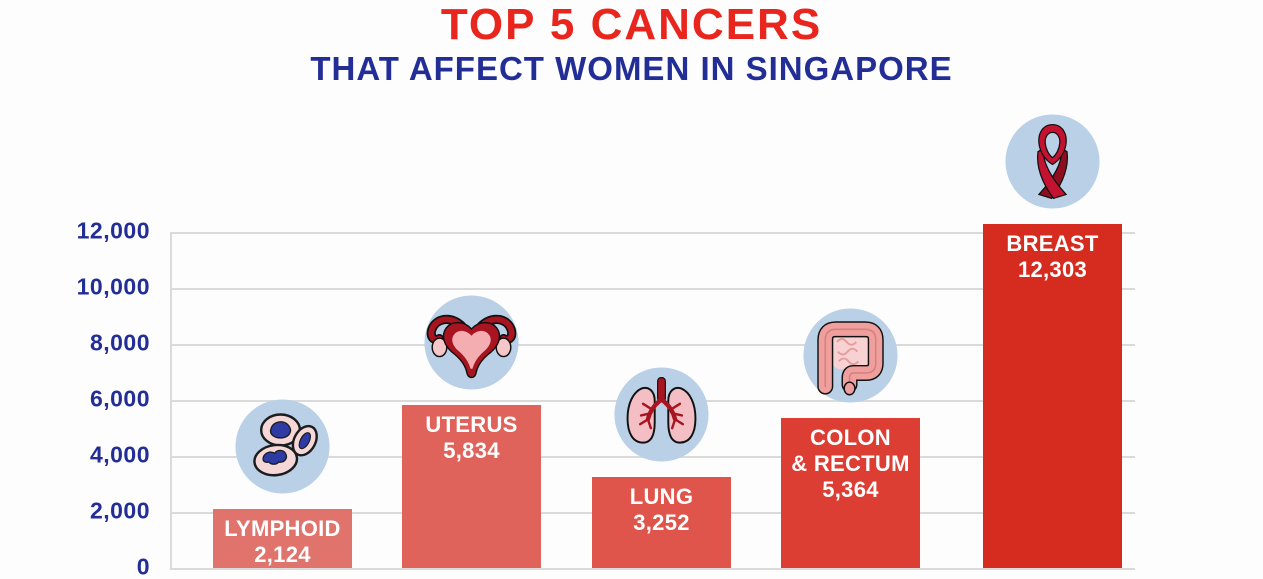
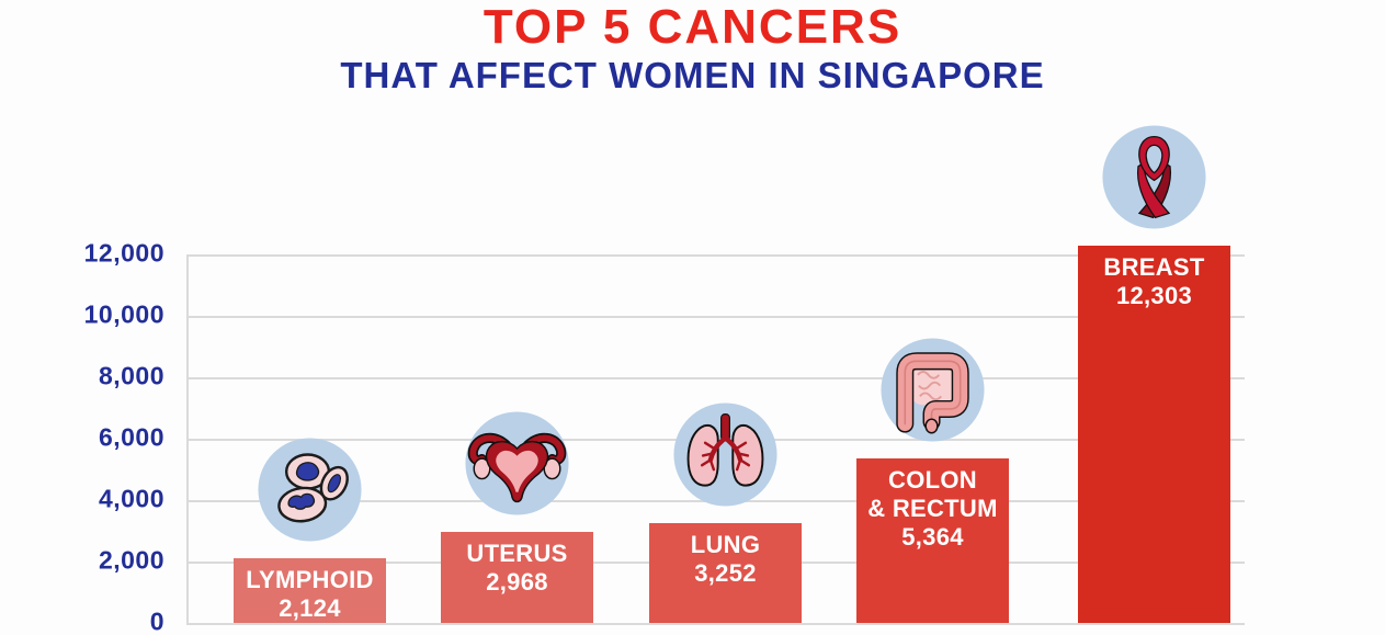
UTERUS: 5,834 -> 2,968
